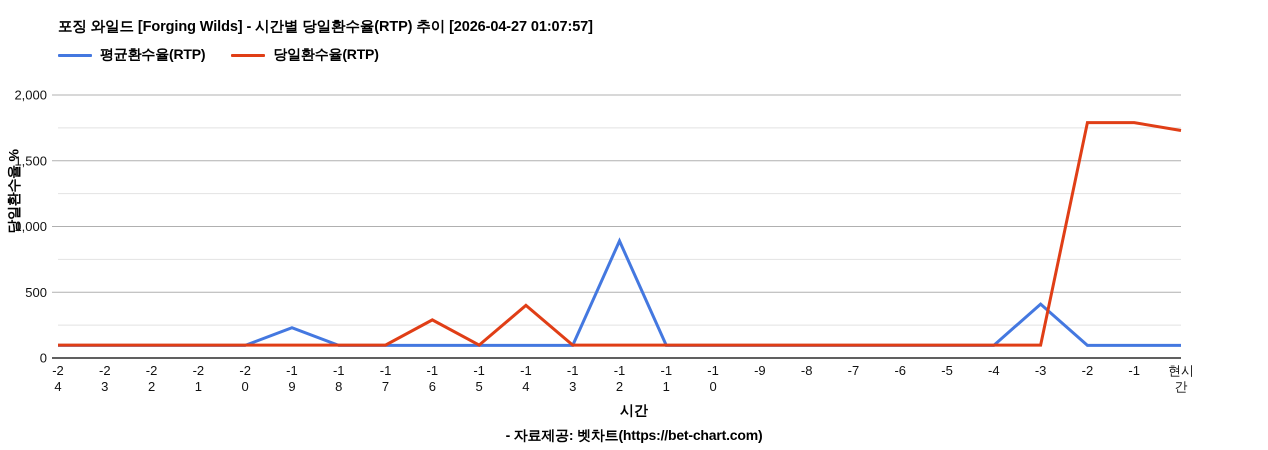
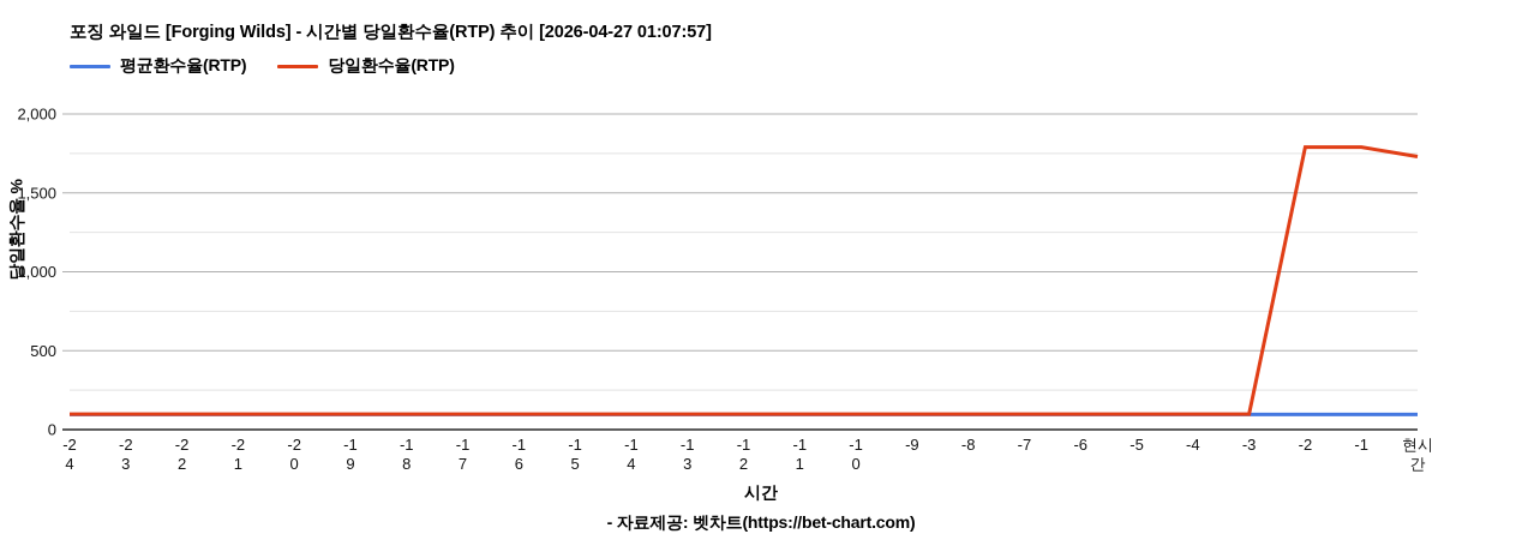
평균환수율(RTP)/-19: 230 -> 100
당일환수율(RTP)/-16: 290 -> 100
당일환수율(RTP)/-14: 400 -> 100
평균환수율(RTP)/-12: 890 -> 100
평균환수율(RTP)/-3: 410 -> 100
